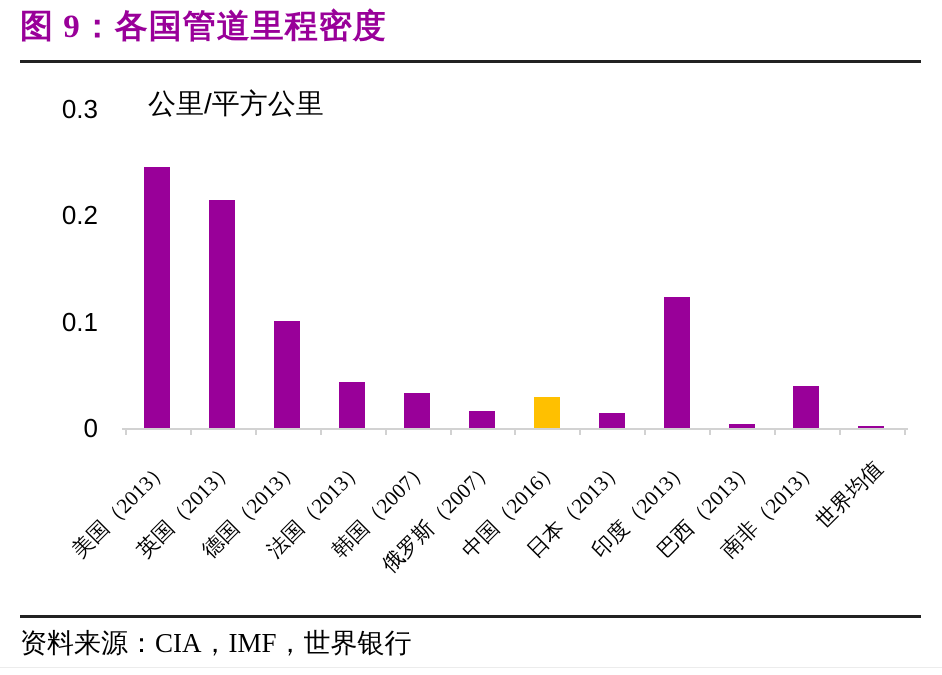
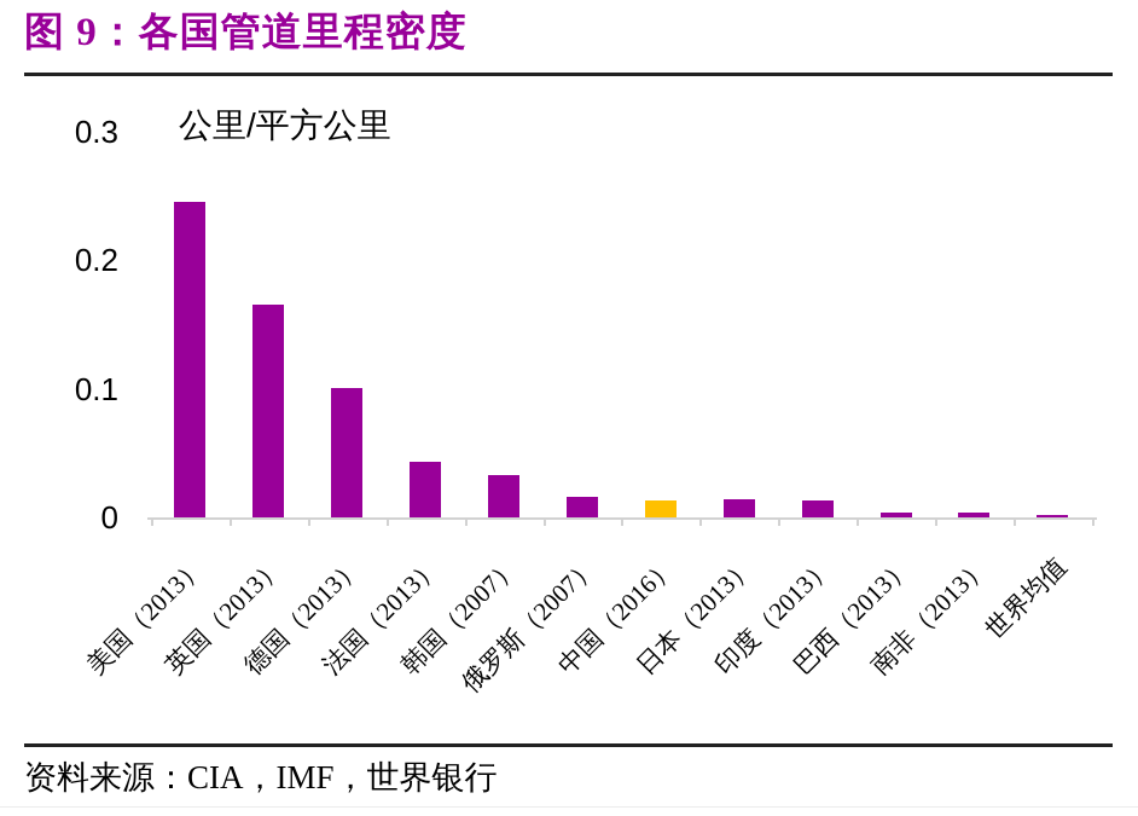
英国（2013）: 0.214 -> 0.165
中国（2016）: 0.029 -> 0.013
印度（2013）: 0.123 -> 0.013
南非（2013）: 0.039 -> 0.004
